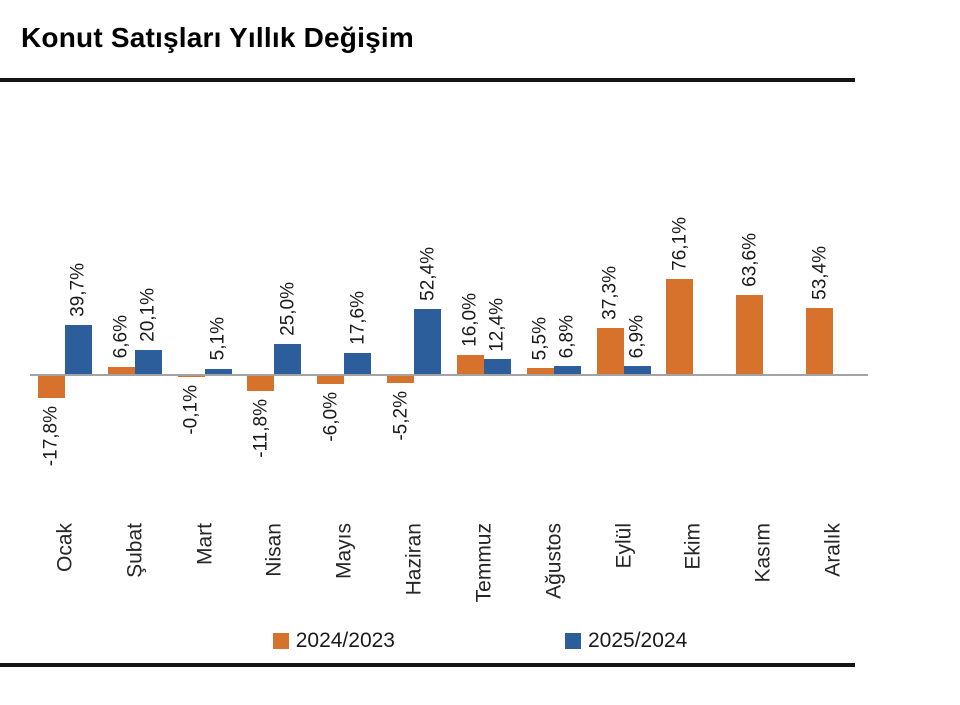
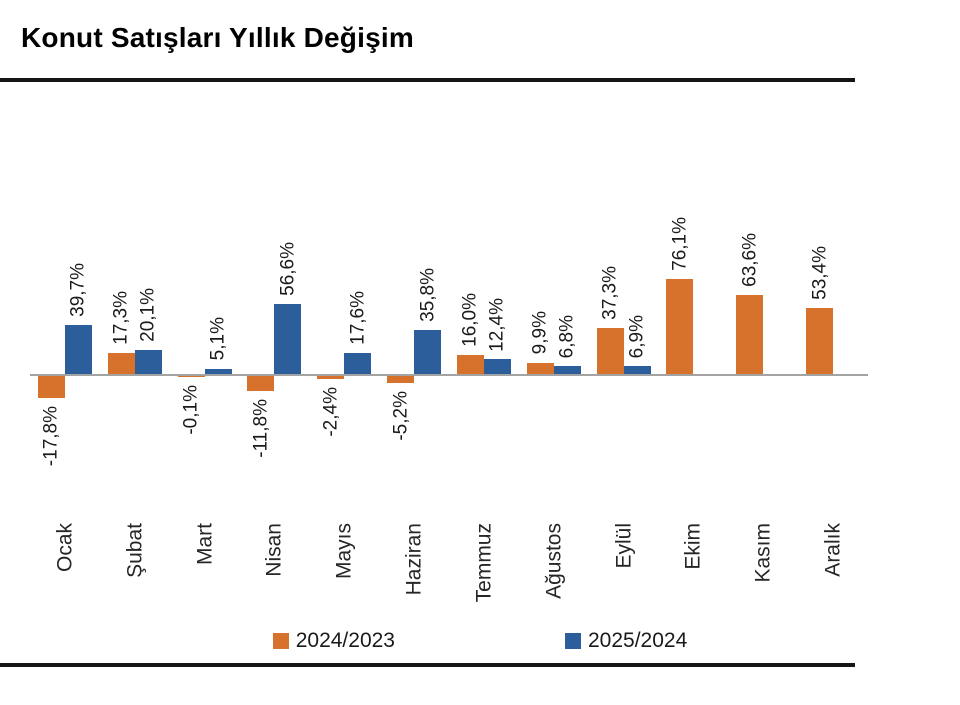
2024/2023/Şubat: 6,6% -> 17,3%
2025/2024/Nisan: 25,0% -> 56,6%
2024/2023/Mayıs: -6,0% -> -2,4%
2025/2024/Haziran: 52,4% -> 35,8%
2024/2023/Ağustos: 5,5% -> 9,9%
